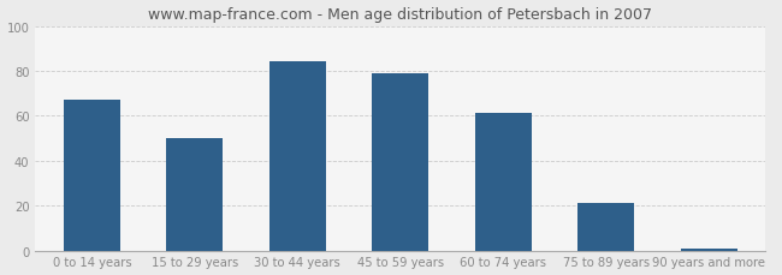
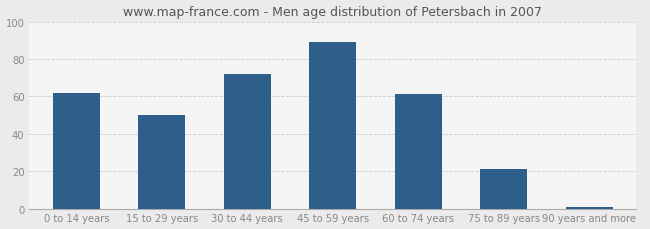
0 to 14 years: 67 -> 62
30 to 44 years: 84 -> 72
45 to 59 years: 79 -> 89
